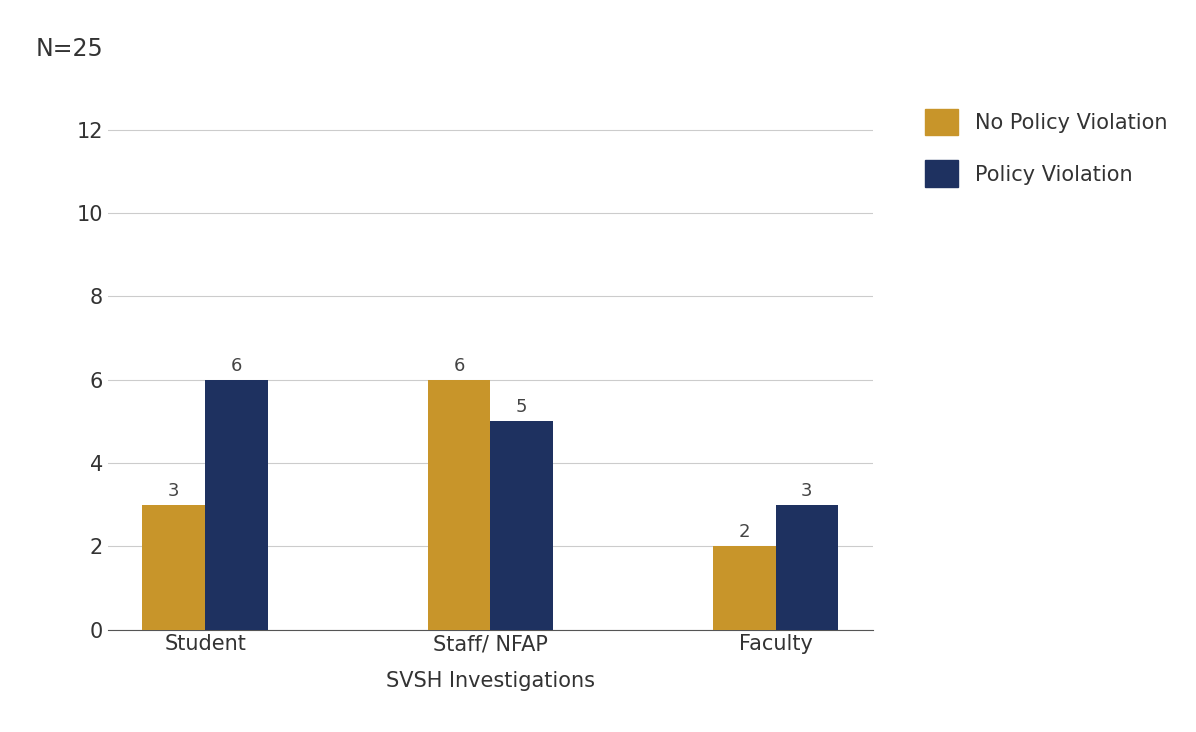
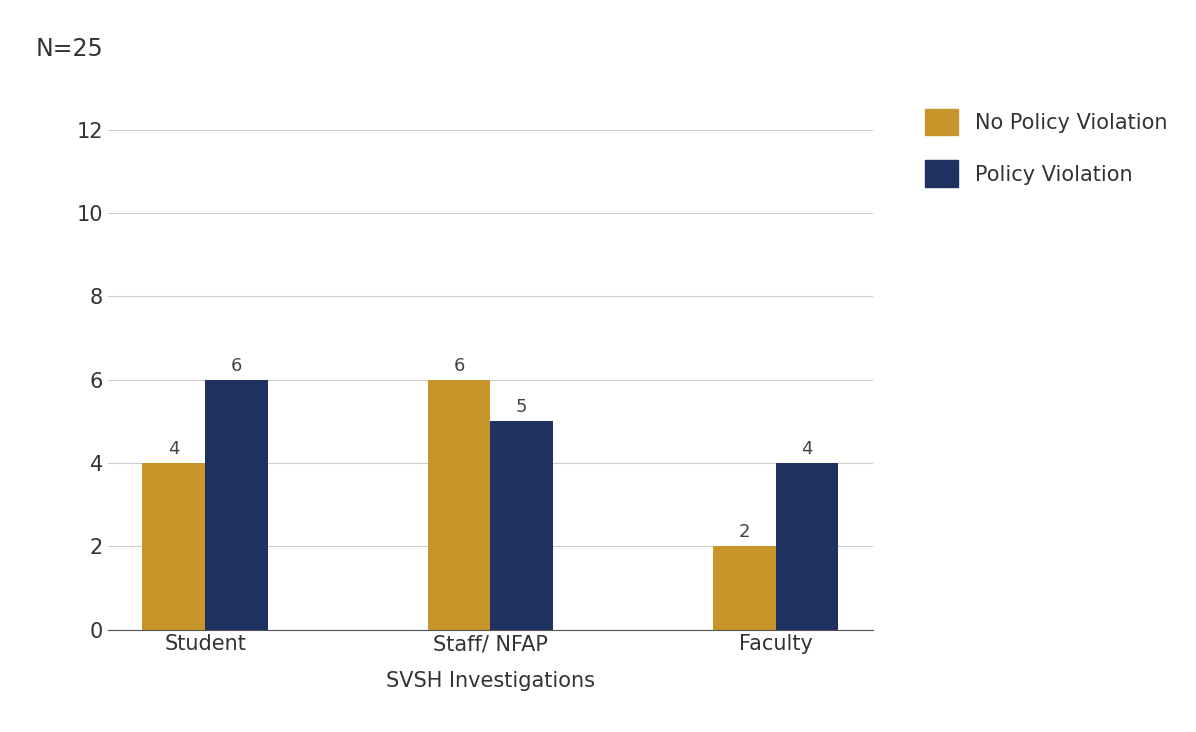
No Policy Violation/Student: 3 -> 4
Policy Violation/Faculty: 3 -> 4
